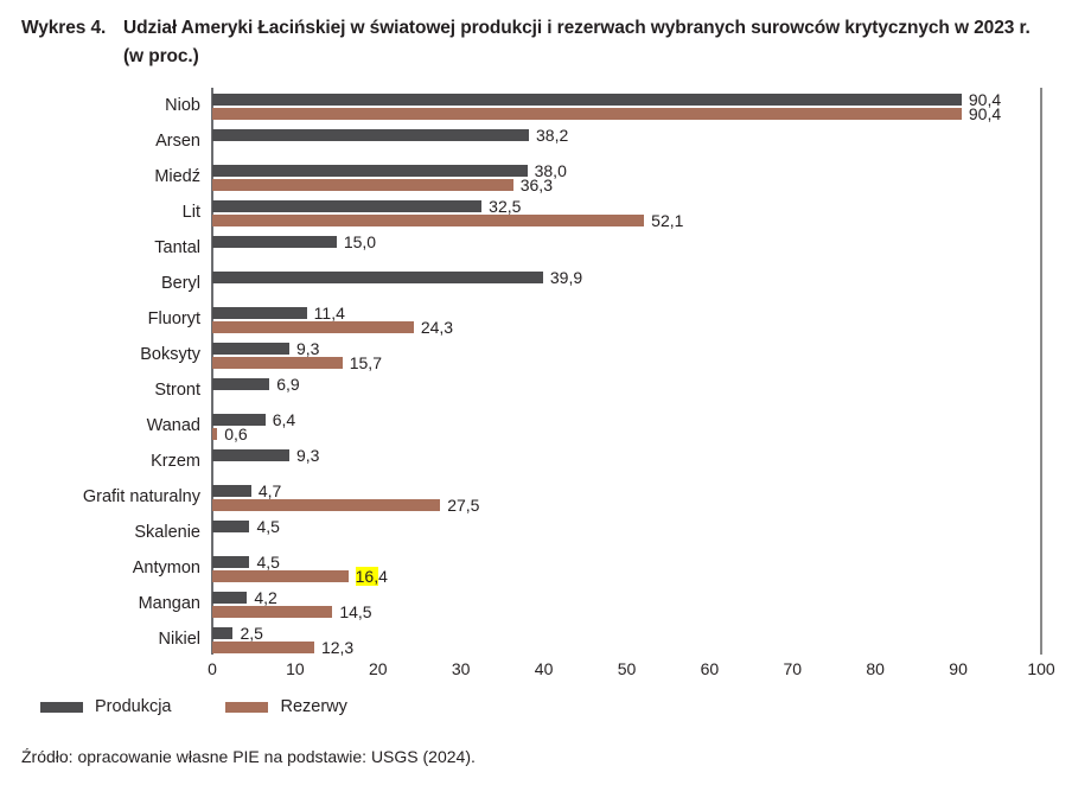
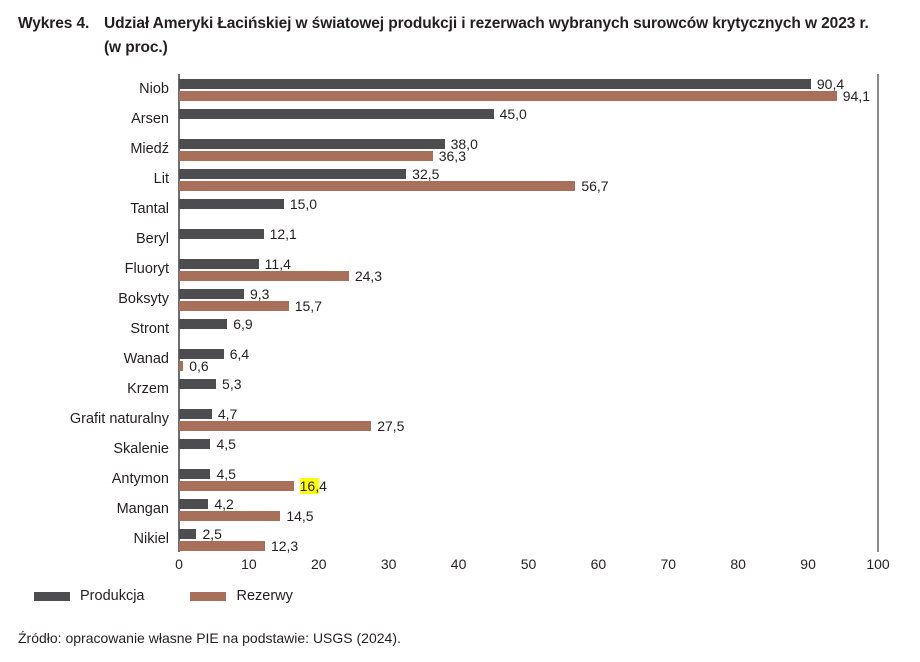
Rezerwy/Niob: 90,4 -> 94,1
Produkcja/Arsen: 38,2 -> 45,0
Rezerwy/Lit: 52,1 -> 56,7
Produkcja/Beryl: 39,9 -> 12,1
Produkcja/Krzem: 9,3 -> 5,3
